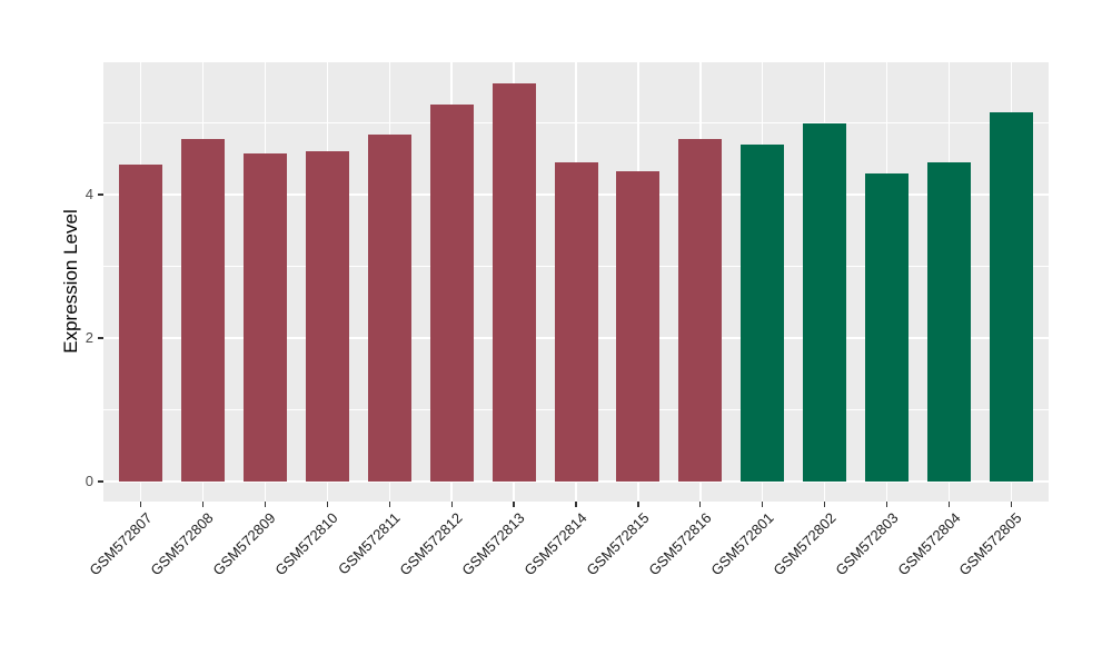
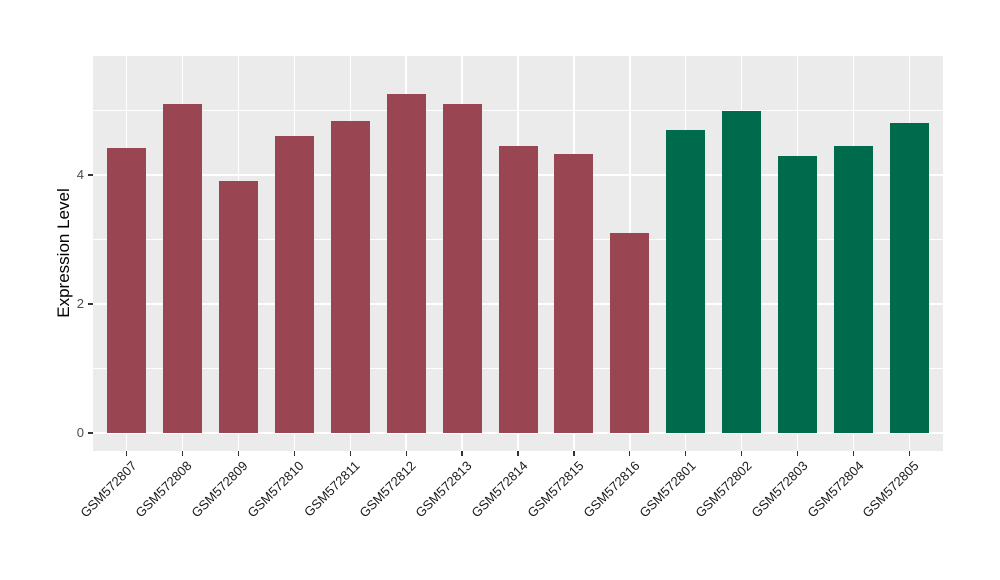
GSM572808: 4.8 -> 5.1
GSM572809: 4.6 -> 3.9
GSM572813: 5.5 -> 5.1
GSM572816: 4.8 -> 3.1
GSM572805: 5.2 -> 4.8
